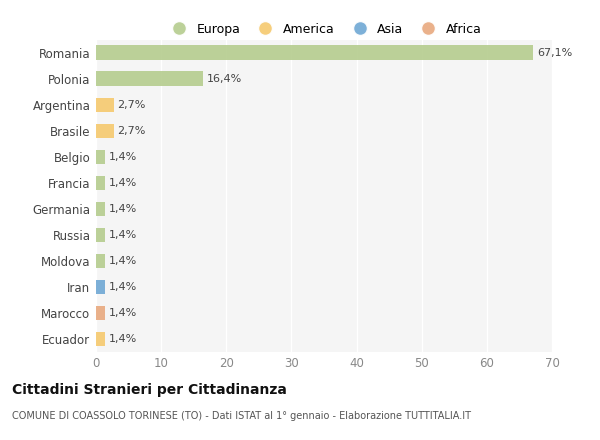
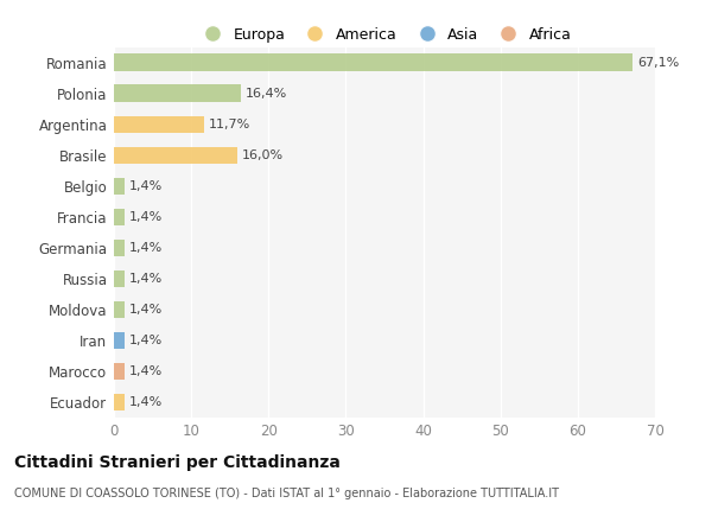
Argentina: 2,7% -> 11,7%
Brasile: 2,7% -> 16,0%
